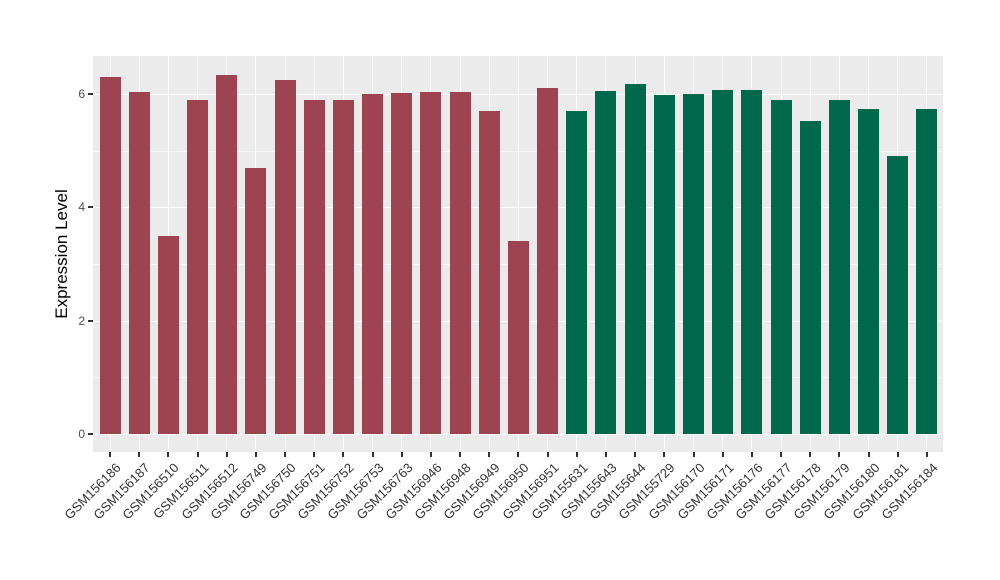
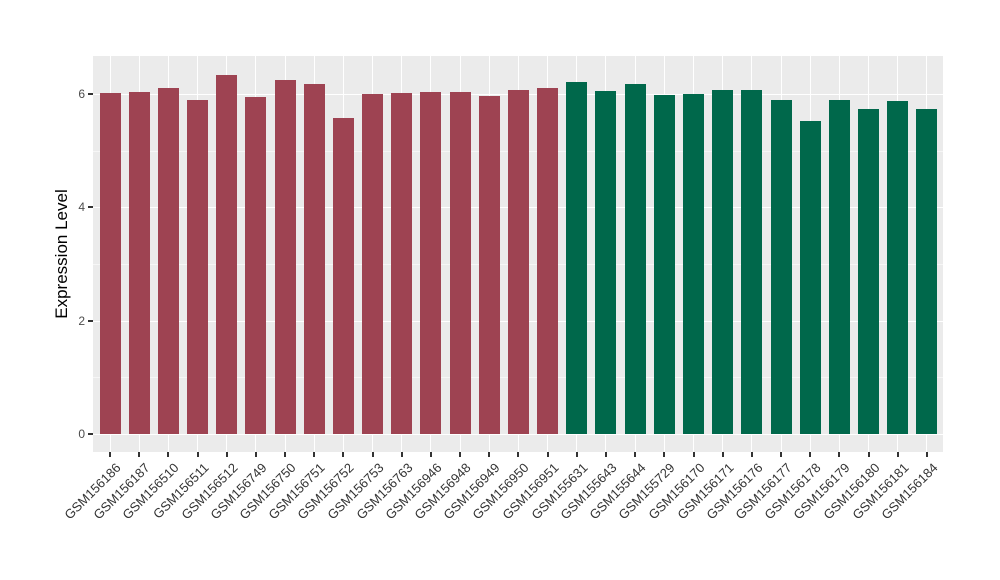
GSM156186: 6.3 -> 6.0
GSM156510: 3.5 -> 6.1
GSM156749: 4.7 -> 5.9
GSM156751: 5.9 -> 6.2
GSM156752: 5.9 -> 5.6
GSM156949: 5.7 -> 6.0
GSM156950: 3.4 -> 6.1
GSM155631: 5.7 -> 6.2
GSM156181: 4.9 -> 5.9
